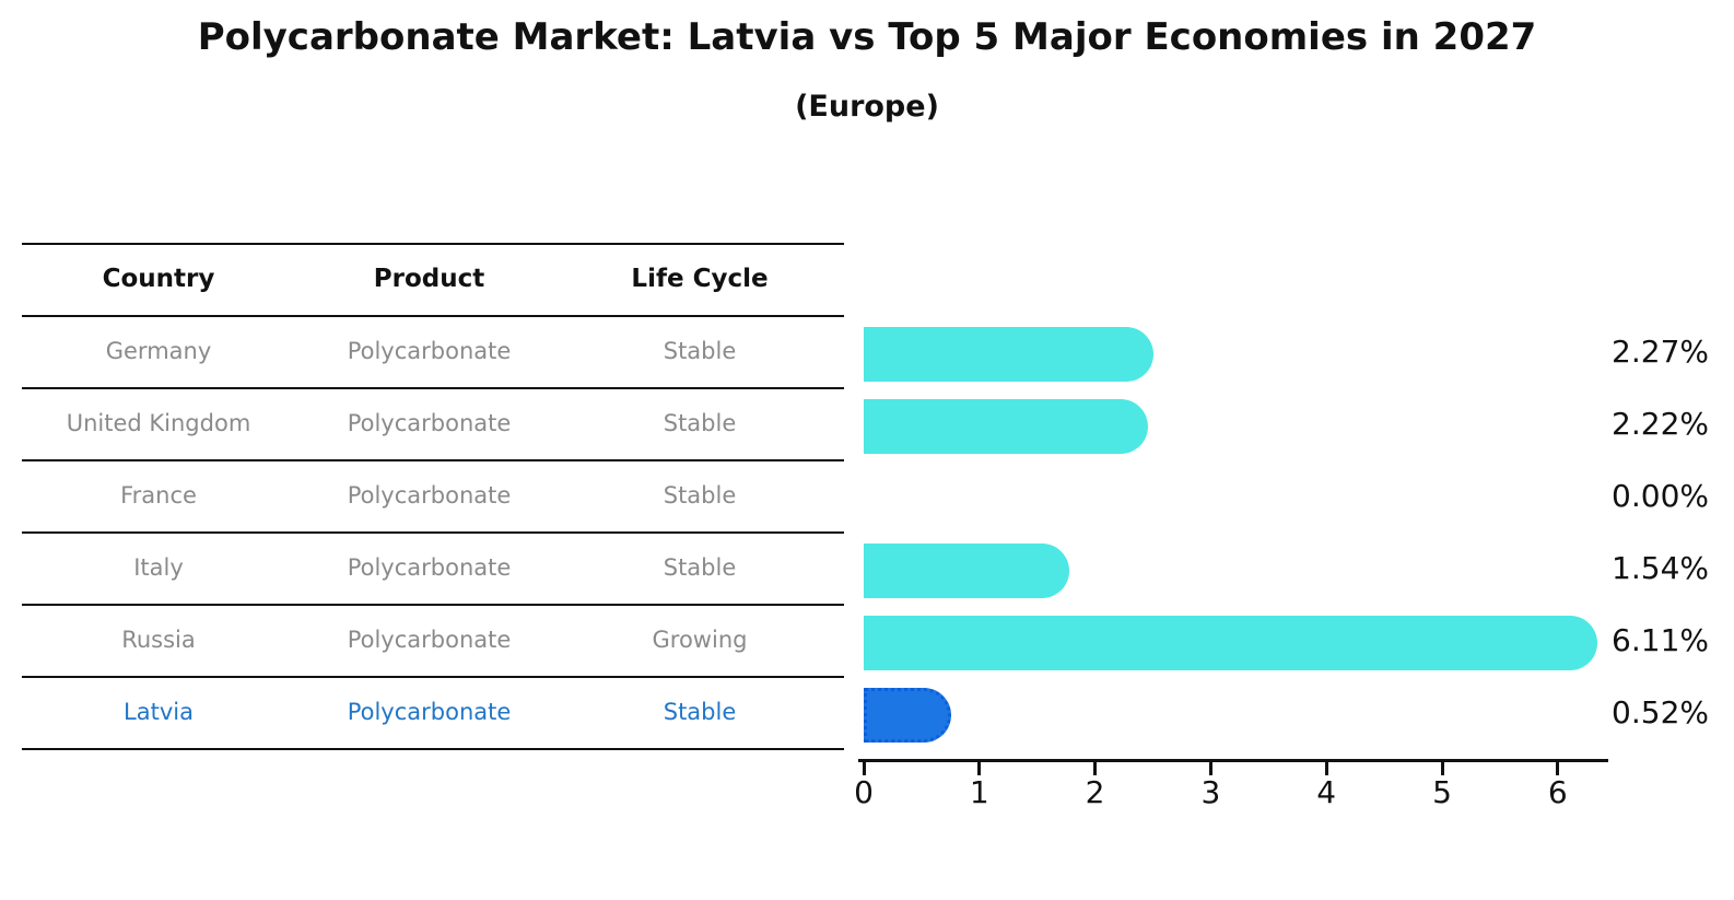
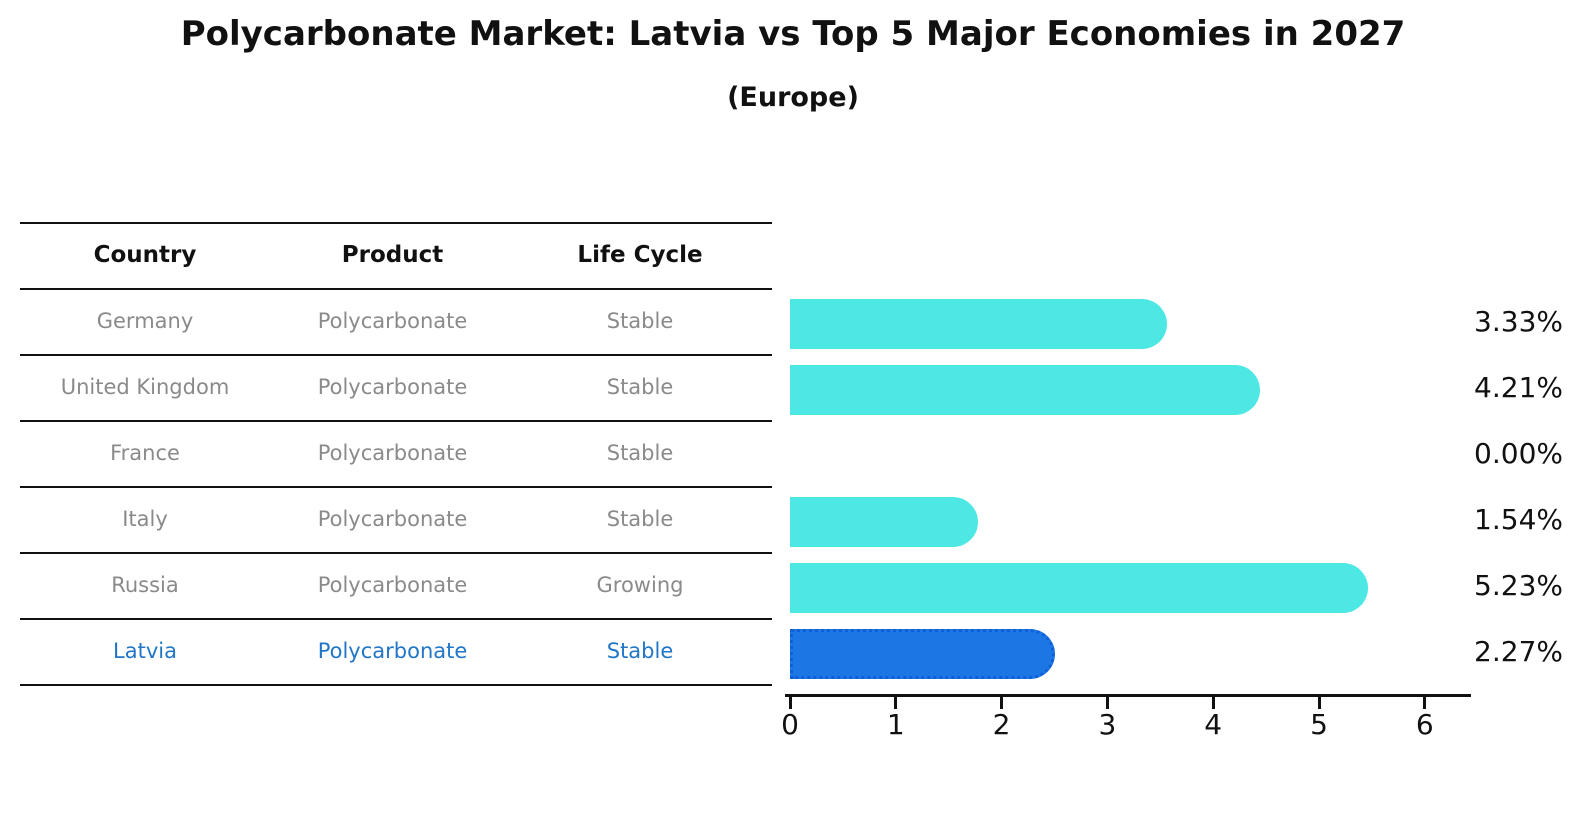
Germany: 2.27% -> 3.33%
United Kingdom: 2.22% -> 4.21%
Russia: 6.11% -> 5.23%
Latvia: 0.52% -> 2.27%
